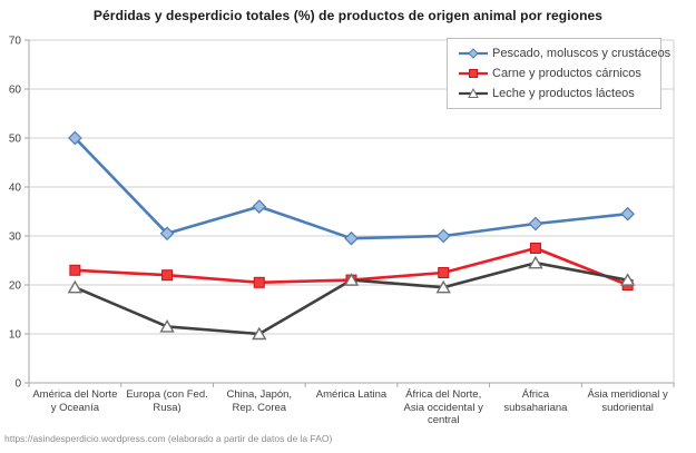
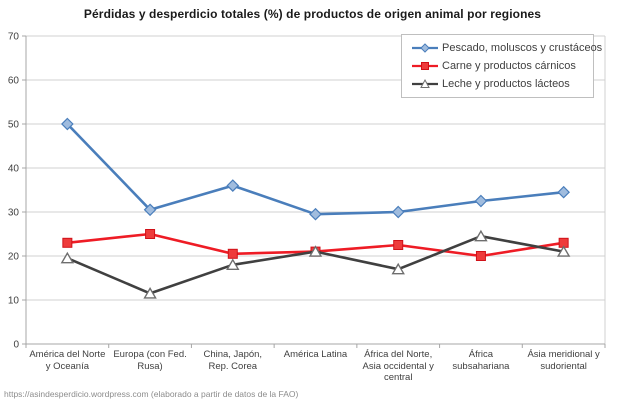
Carne y productos cárnicos/Europa (con Fed. Rusa): 22 -> 25
Leche y productos lácteos/China, Japón, Rep. Corea: 10 -> 18
Leche y productos lácteos/África del Norte, Asia occidental y central: 20 -> 17
Carne y productos cárnicos/África subsahariana: 28 -> 20
Carne y productos cárnicos/Ásia meridional y sudoriental: 20 -> 23
